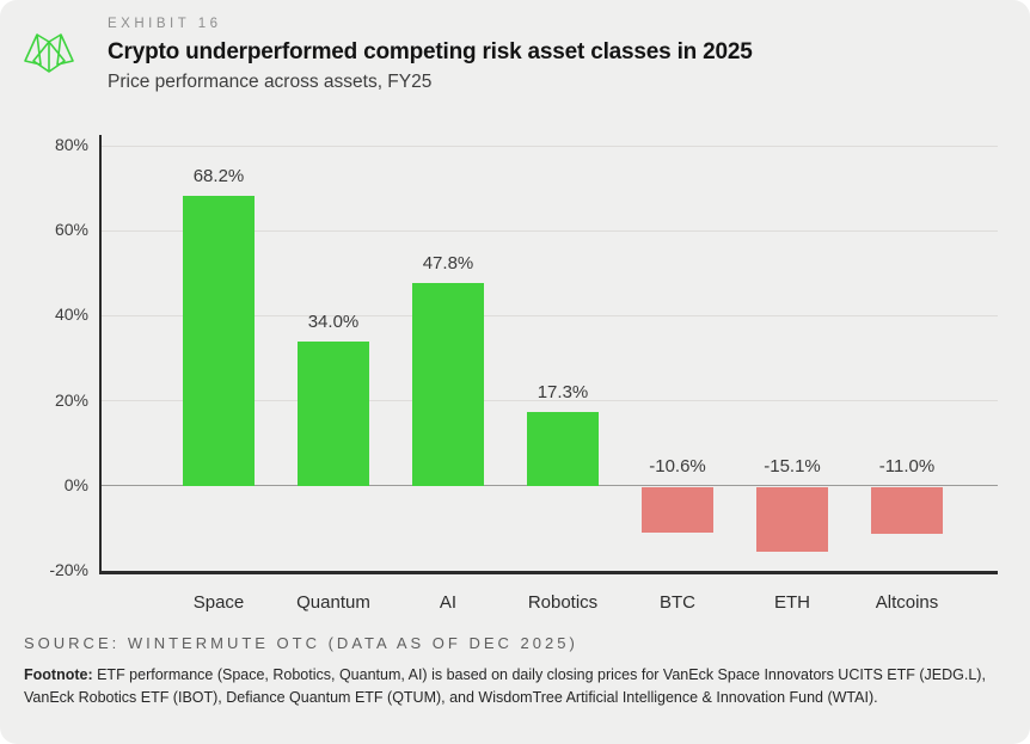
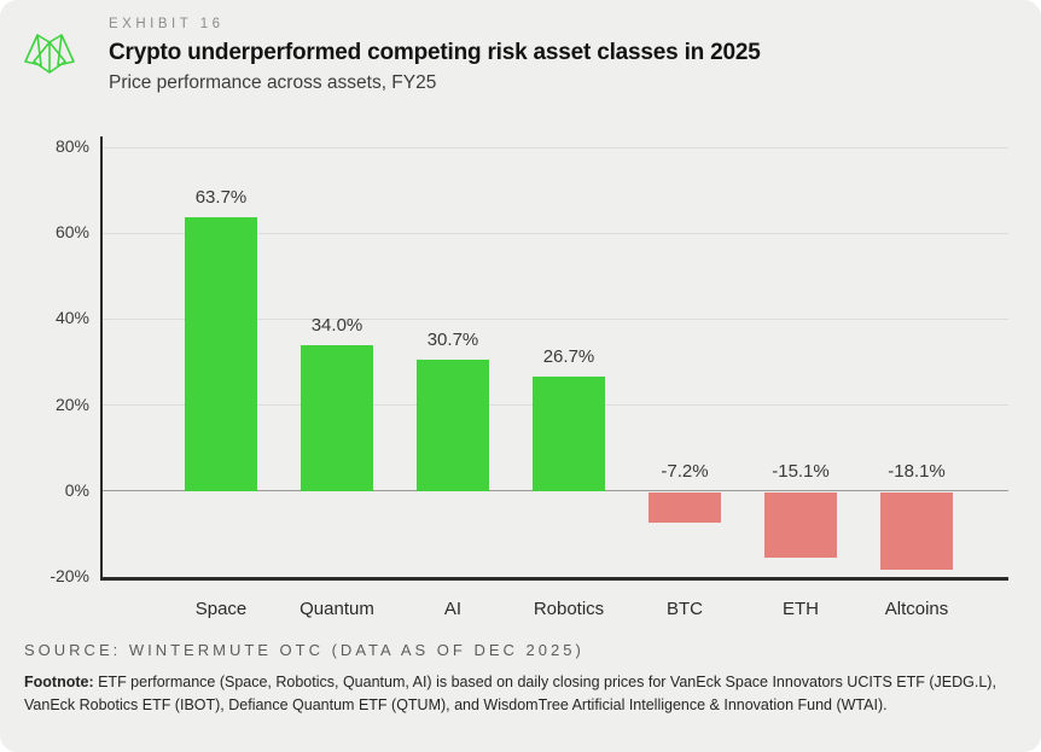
Space: 68.2% -> 63.7%
AI: 47.8% -> 30.7%
Robotics: 17.3% -> 26.7%
BTC: -10.6% -> -7.2%
Altcoins: -11.0% -> -18.1%
